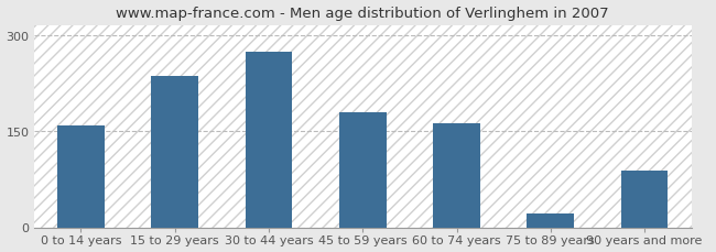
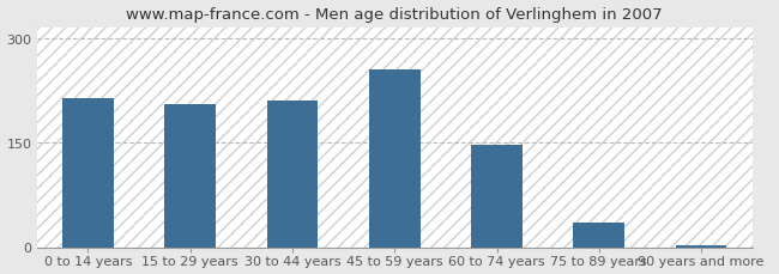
0 to 14 years: 158 -> 213
15 to 29 years: 236 -> 205
30 to 44 years: 274 -> 210
45 to 59 years: 180 -> 255
60 to 74 years: 162 -> 147
75 to 89 years: 22 -> 35
90 years and more: 88 -> 3
